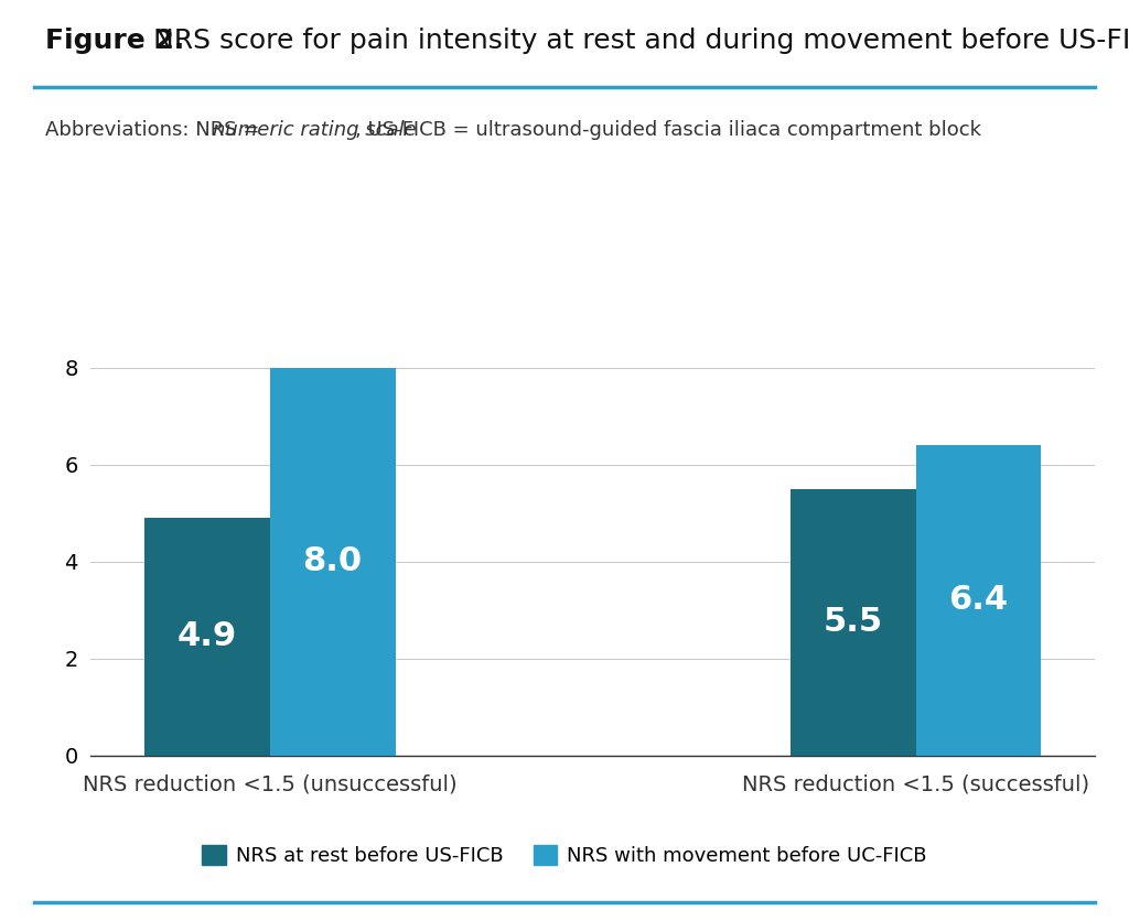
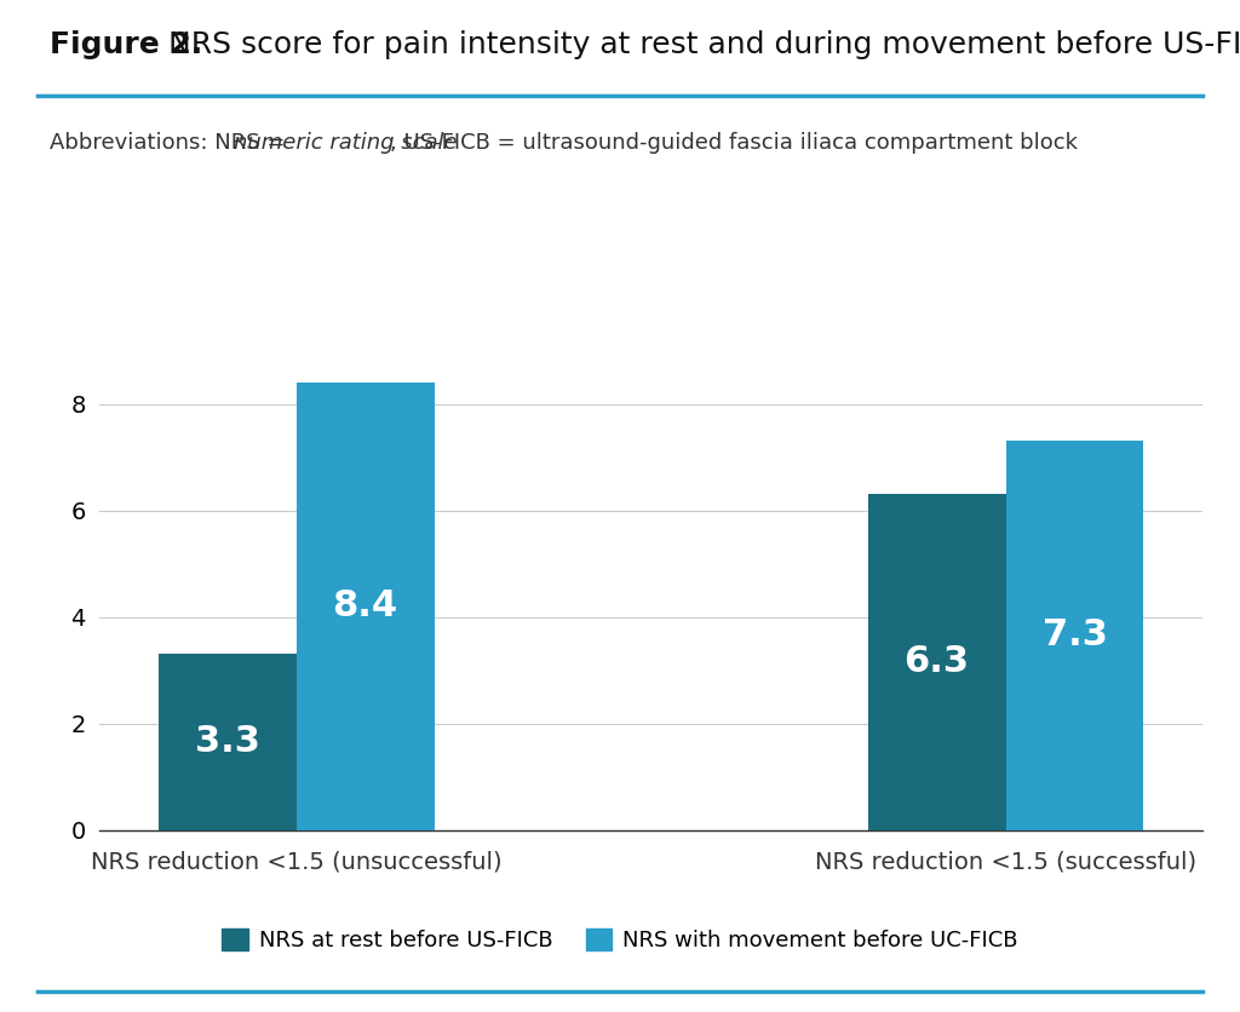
NRS at rest before US-FICB/NRS reduction <1.5 (unsuccessful): 4.9 -> 3.3
NRS with movement before UC-FICB/NRS reduction <1.5 (unsuccessful): 8.0 -> 8.4
NRS at rest before US-FICB/NRS reduction <1.5 (successful): 5.5 -> 6.3
NRS with movement before UC-FICB/NRS reduction <1.5 (successful): 6.4 -> 7.3
